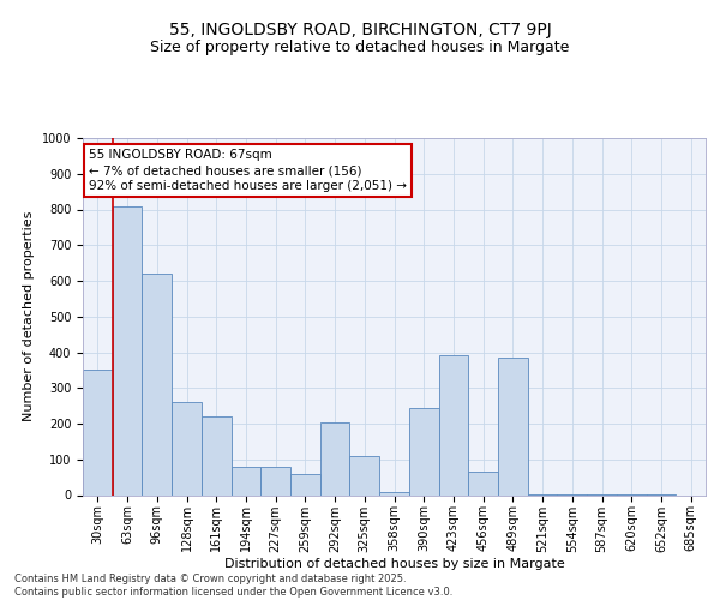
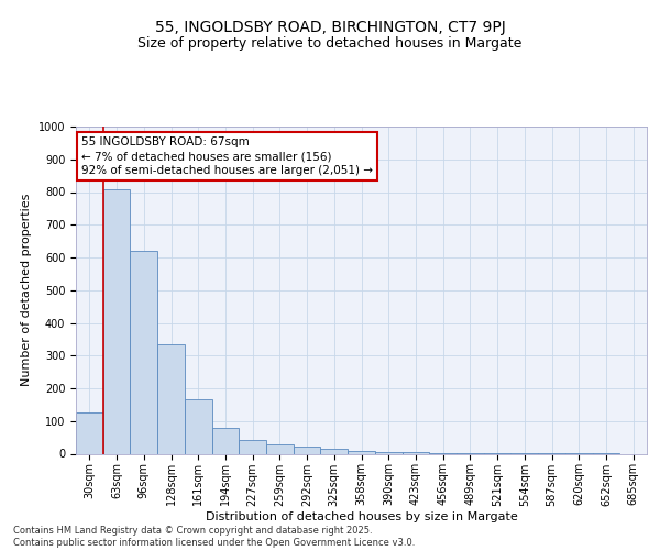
30sqm: 350 -> 125
128sqm: 260 -> 335
161sqm: 220 -> 165
227sqm: 80 -> 42
259sqm: 60 -> 28
292sqm: 205 -> 22
325sqm: 110 -> 15
390sqm: 245 -> 5
423sqm: 390 -> 4
456sqm: 65 -> 3
489sqm: 385 -> 2
